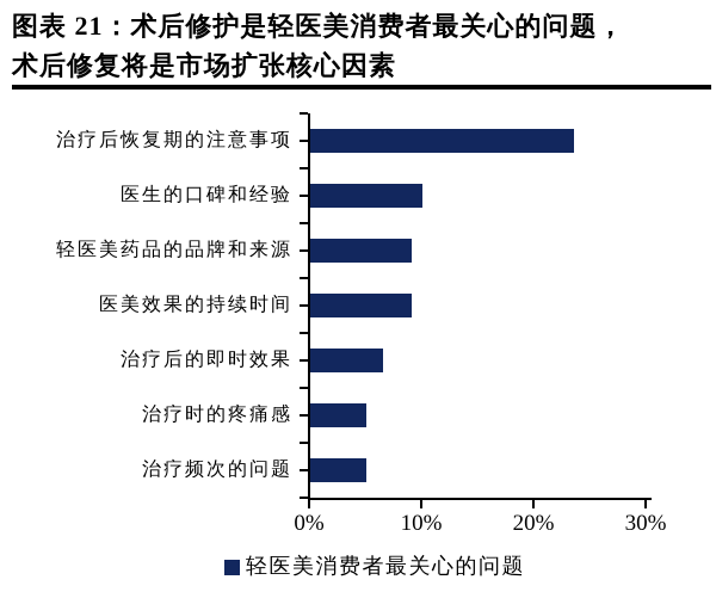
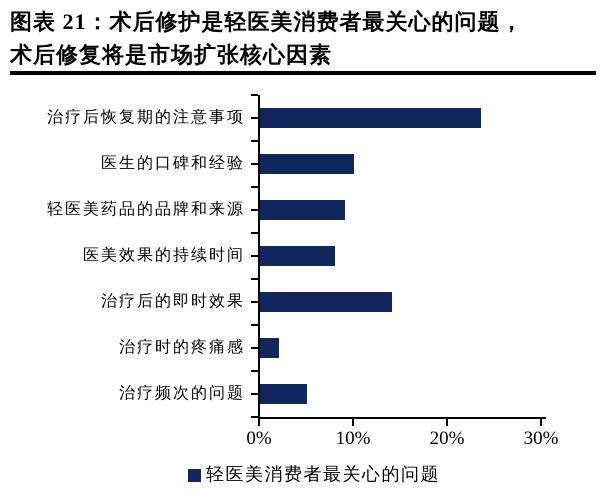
医美效果的持续时间: 9% -> 8%
治疗后的即时效果: 6% -> 14%
治疗时的疼痛感: 5% -> 2%
